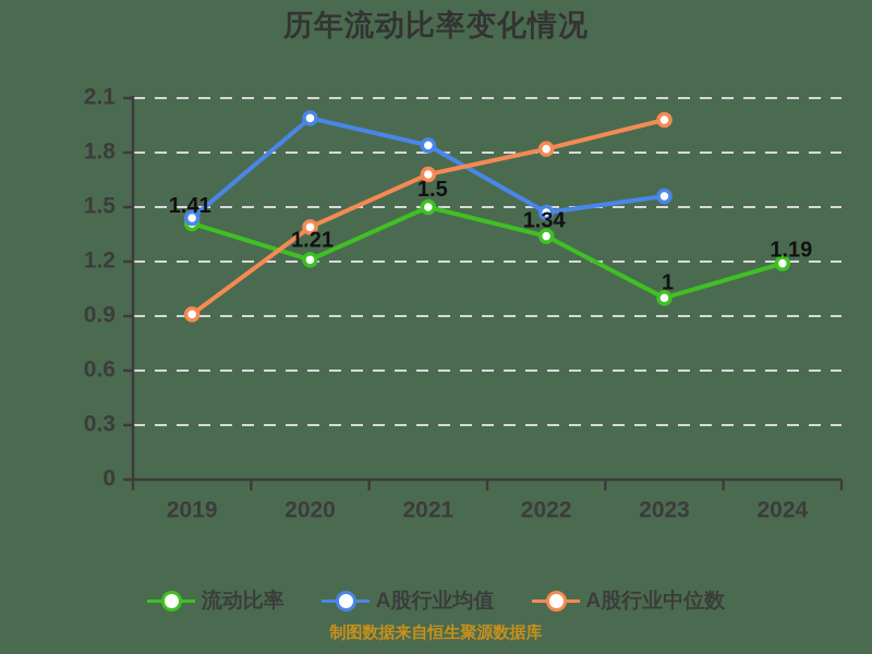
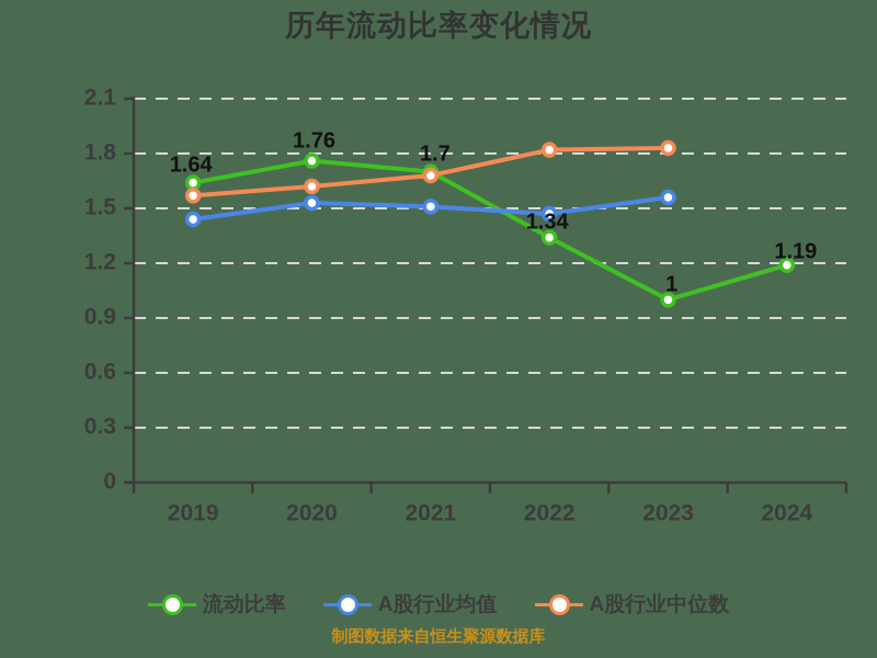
流动比率/2019: 1.41 -> 1.64
A股行业中位数/2019: 0.91 -> 1.57
流动比率/2020: 1.21 -> 1.76
A股行业均值/2020: 1.99 -> 1.53
A股行业中位数/2020: 1.39 -> 1.62
流动比率/2021: 1.5 -> 1.7
A股行业均值/2021: 1.84 -> 1.51
A股行业中位数/2023: 1.98 -> 1.83
